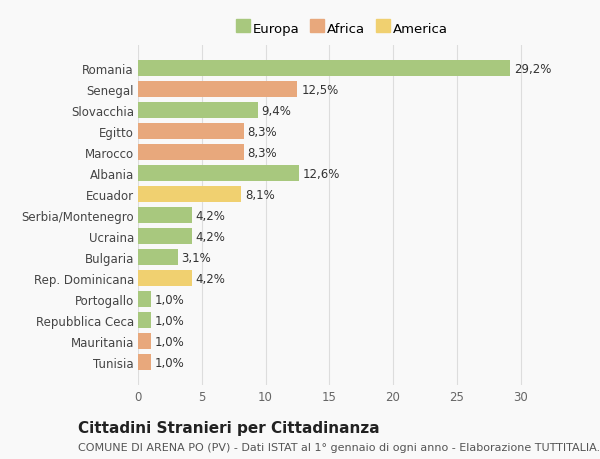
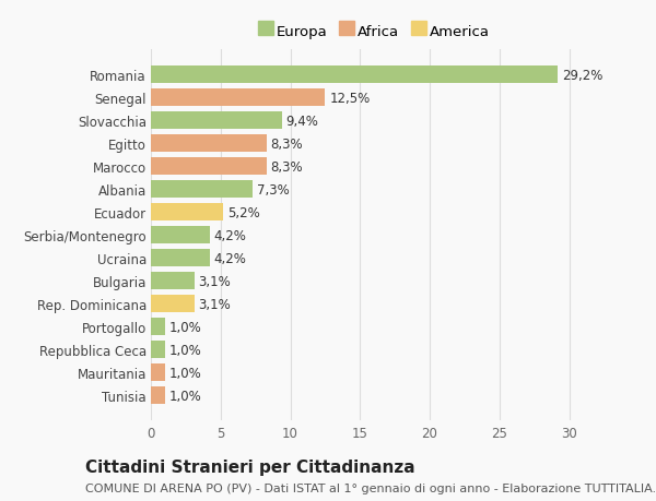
Albania: 12,6% -> 7,3%
Ecuador: 8,1% -> 5,2%
Rep. Dominicana: 4,2% -> 3,1%
